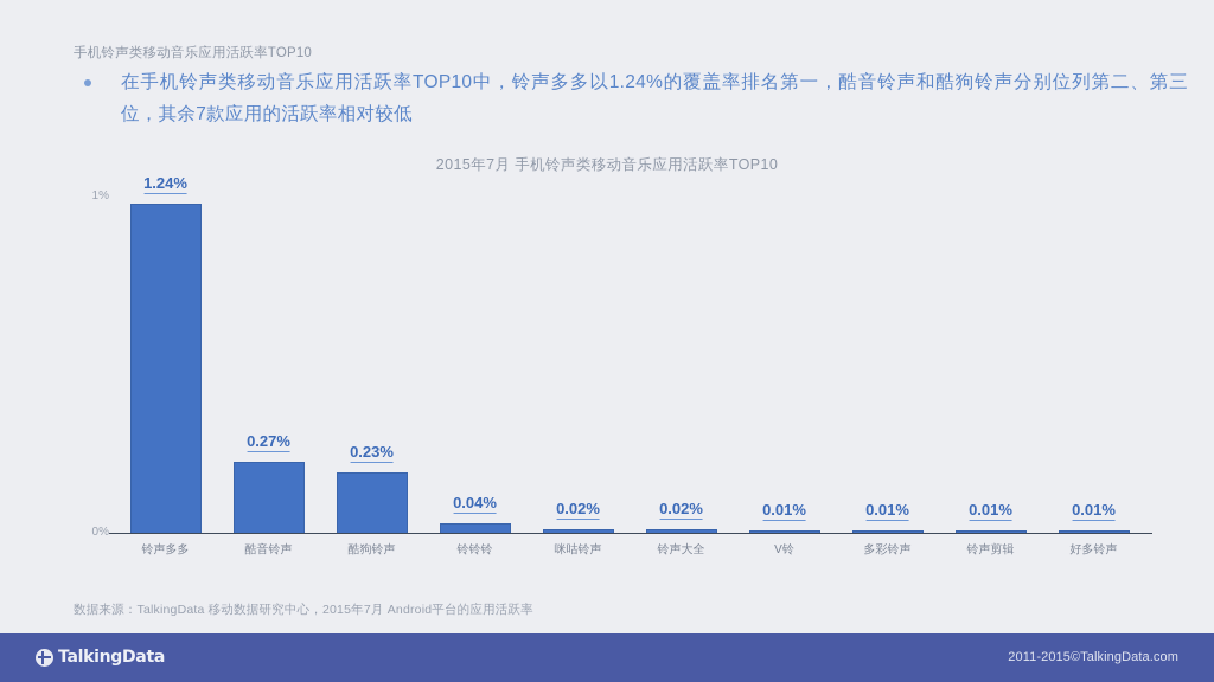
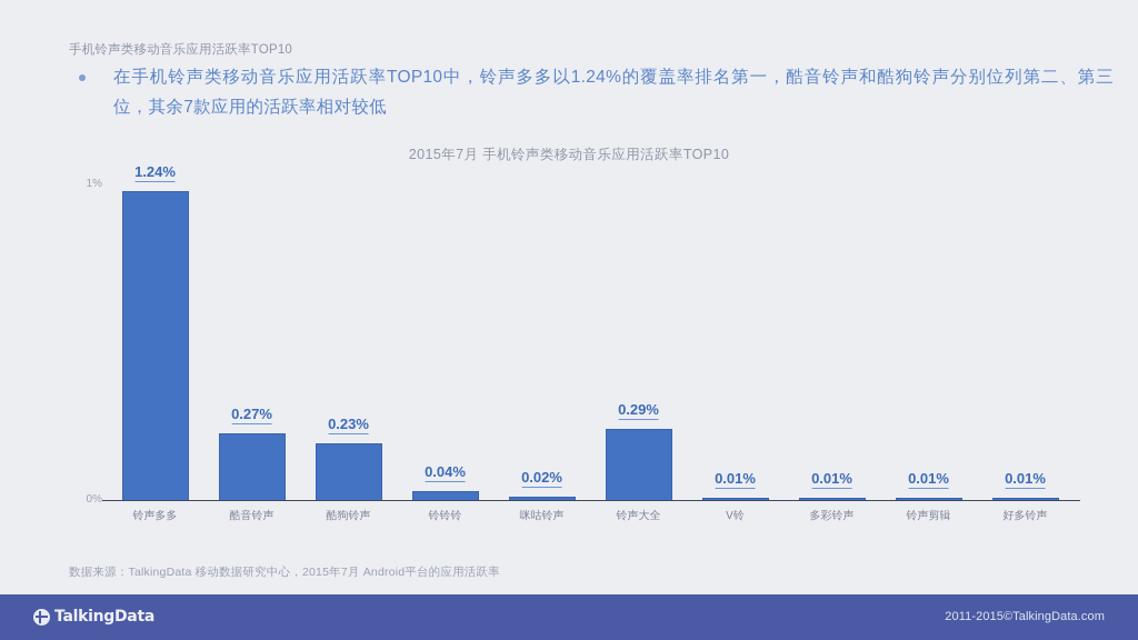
铃声大全: 0.02% -> 0.29%
